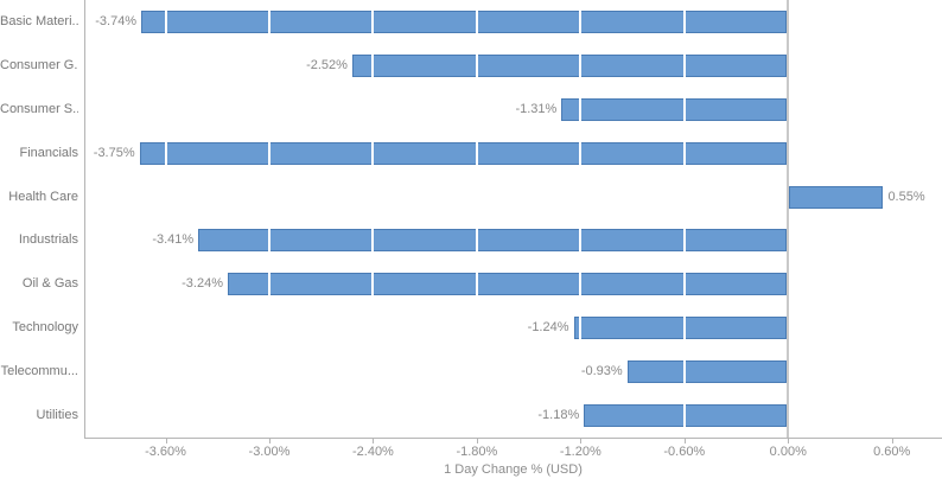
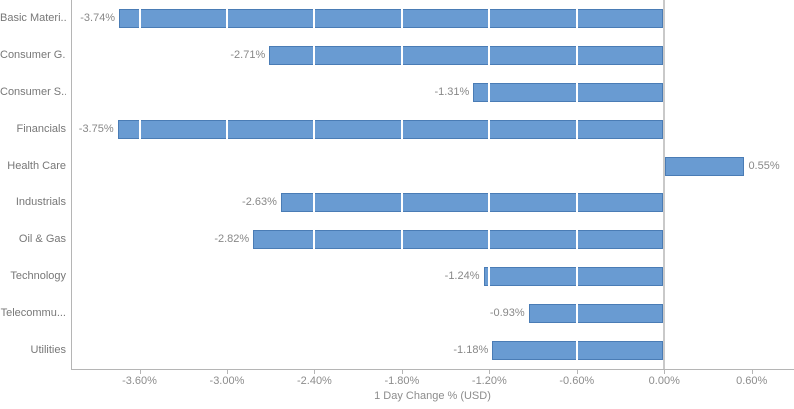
Consumer G...: -2.52% -> -2.71%
Industrials: -3.41% -> -2.63%
Oil & Gas: -3.24% -> -2.82%
